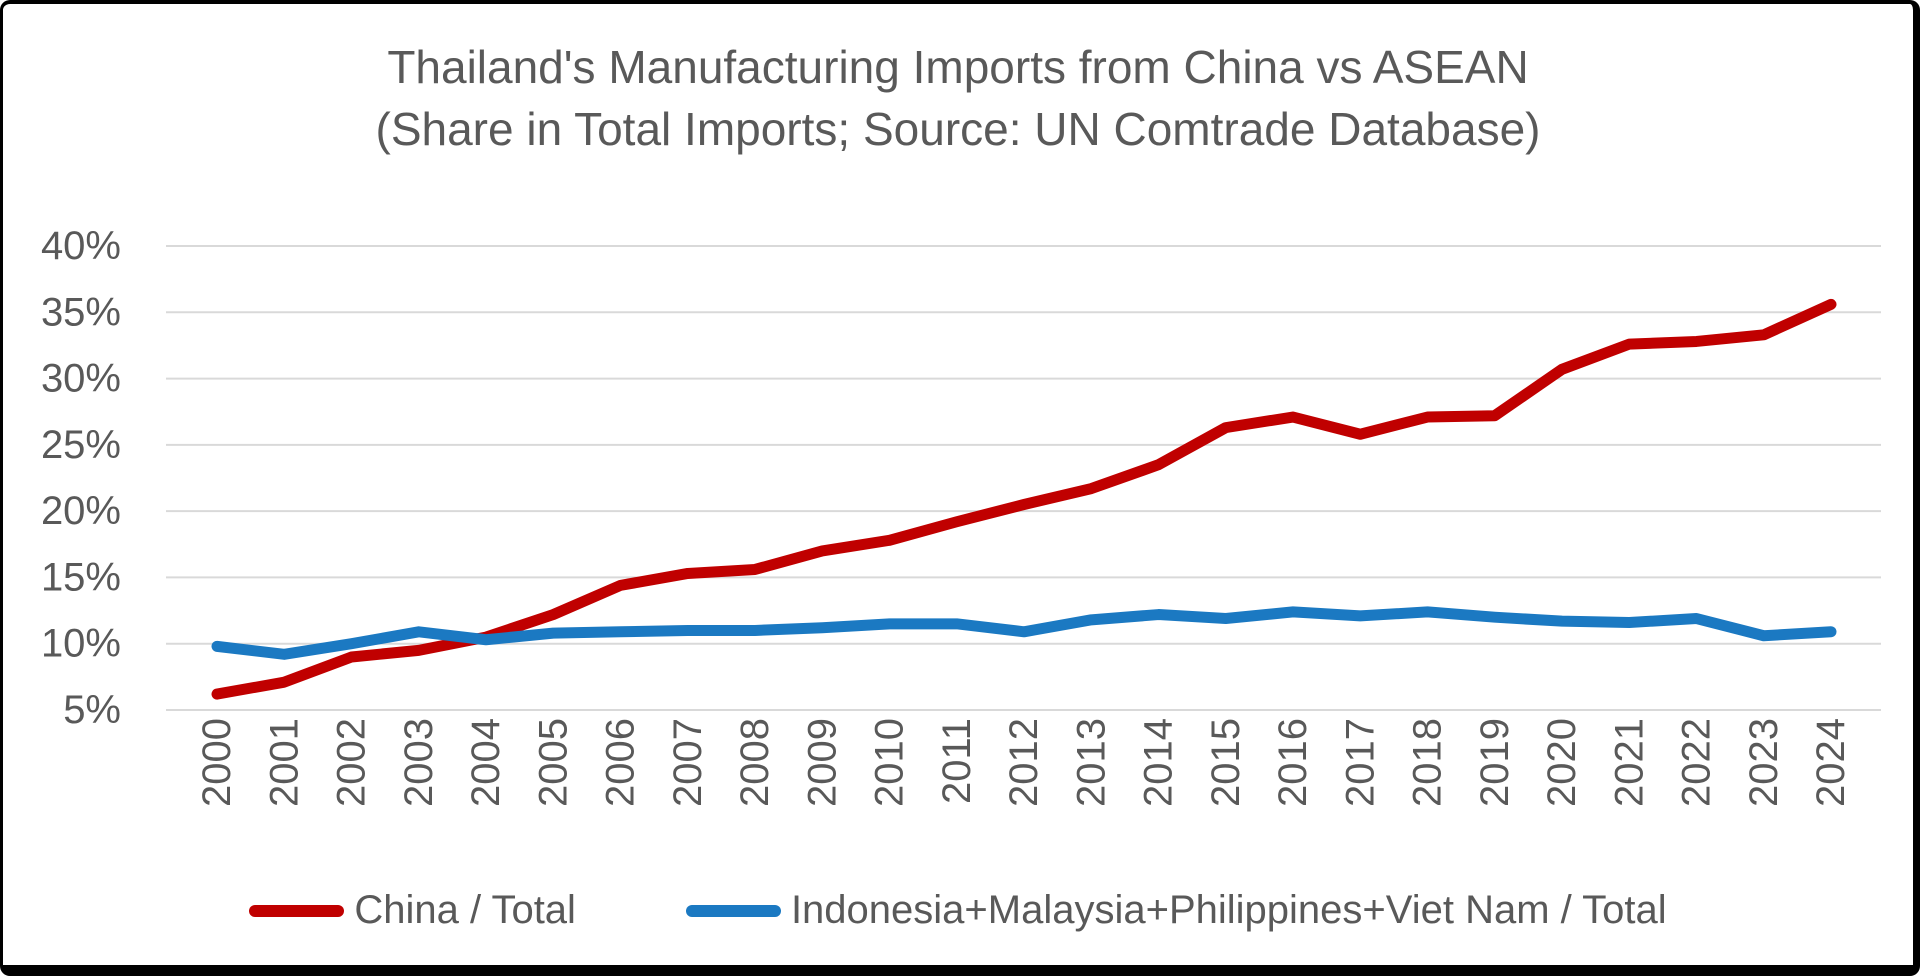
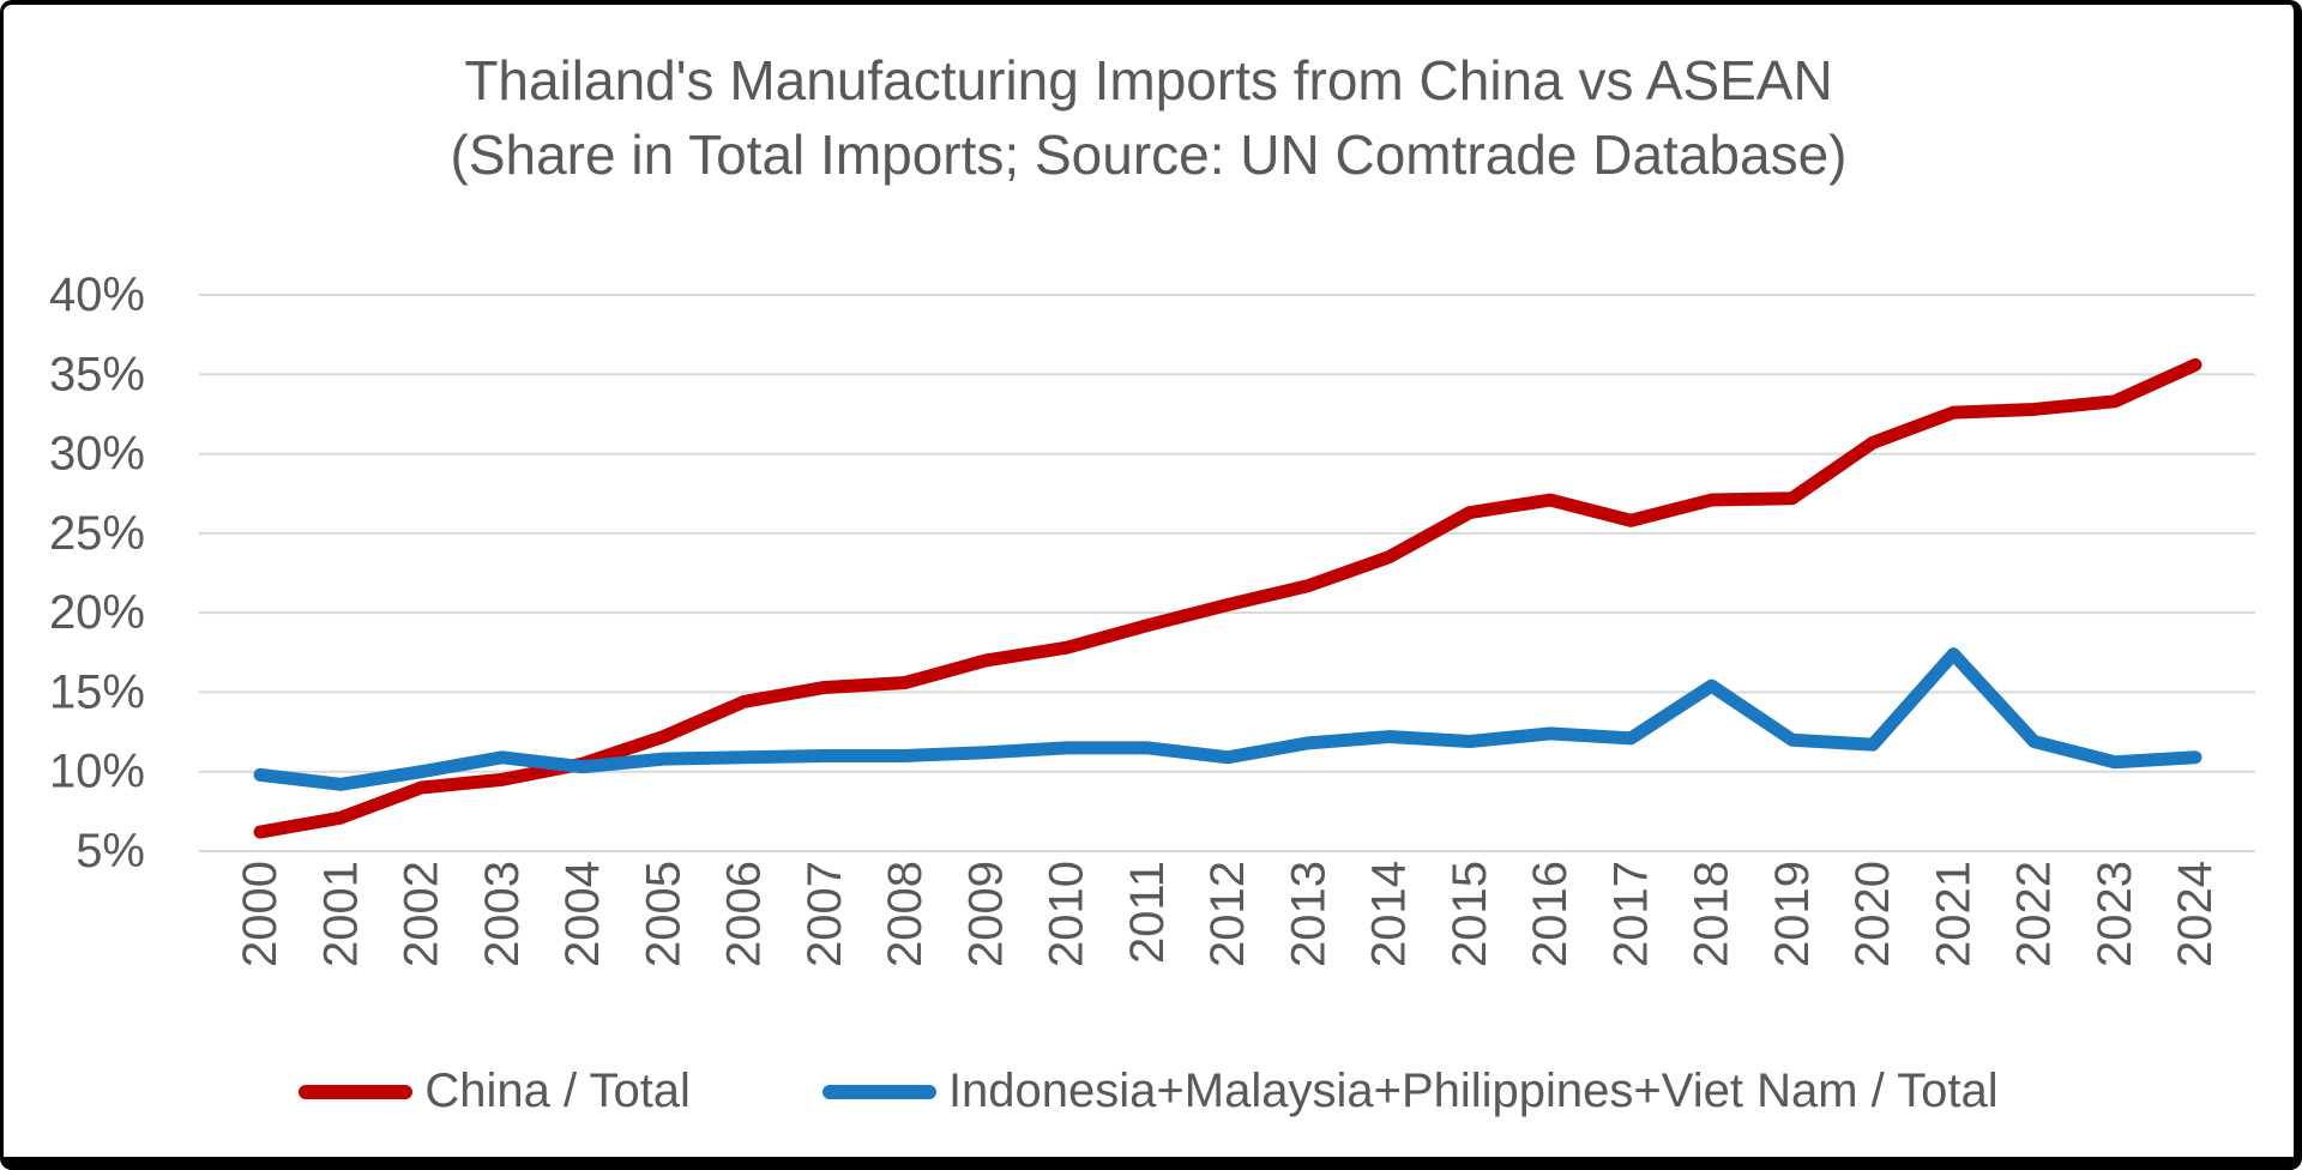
Indonesia+Malaysia+Philippines+Viet Nam / Total/2018: 12.4% -> 15.4%
Indonesia+Malaysia+Philippines+Viet Nam / Total/2021: 11.6% -> 17.4%
